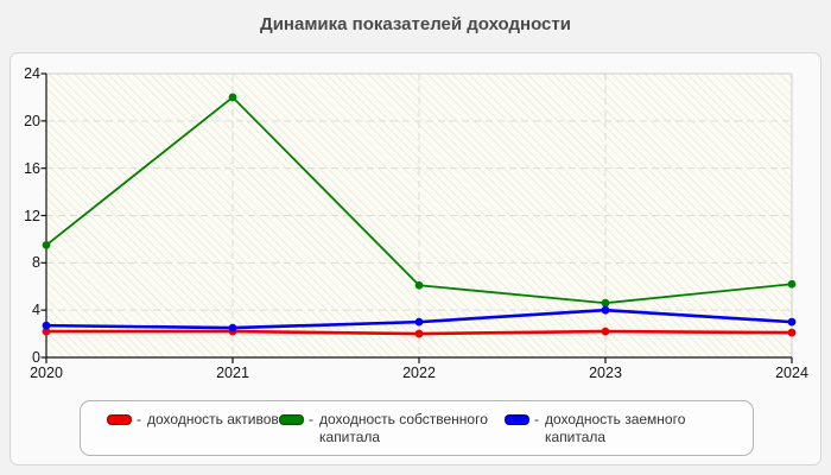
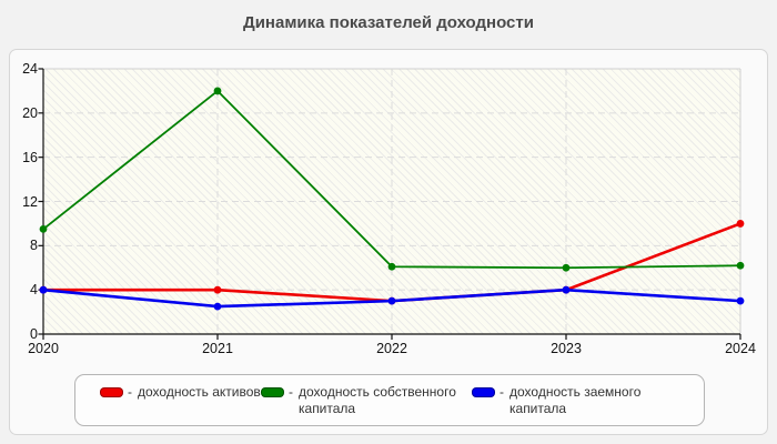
доходность активов/2020: 2 -> 4
доходность заемного капитала/2020: 3 -> 4
доходность активов/2021: 2 -> 4
доходность активов/2022: 2 -> 3
доходность активов/2023: 2 -> 4
доходность собственного капитала/2023: 5 -> 6
доходность активов/2024: 2 -> 10
